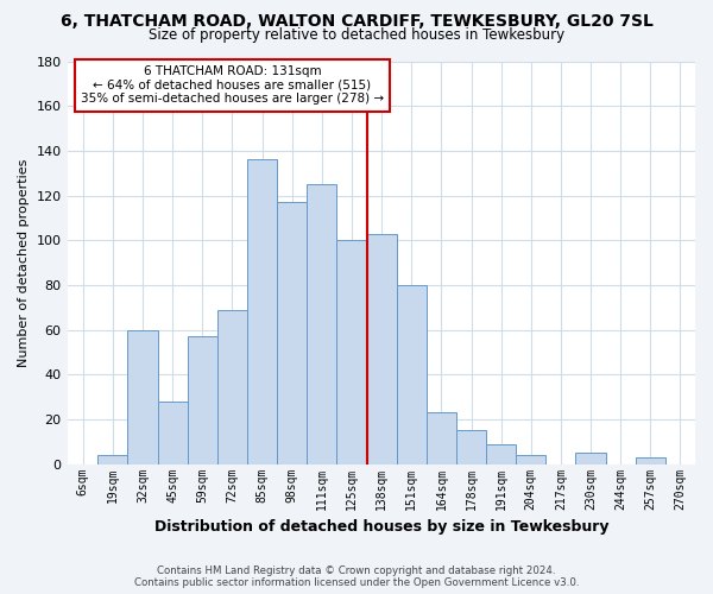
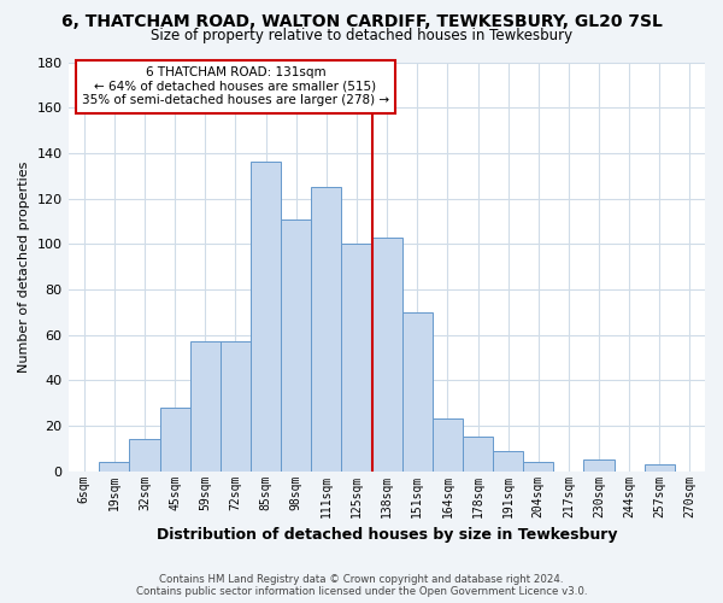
32sqm: 60 -> 14
72sqm: 69 -> 57
98sqm: 117 -> 111
151sqm: 80 -> 70
